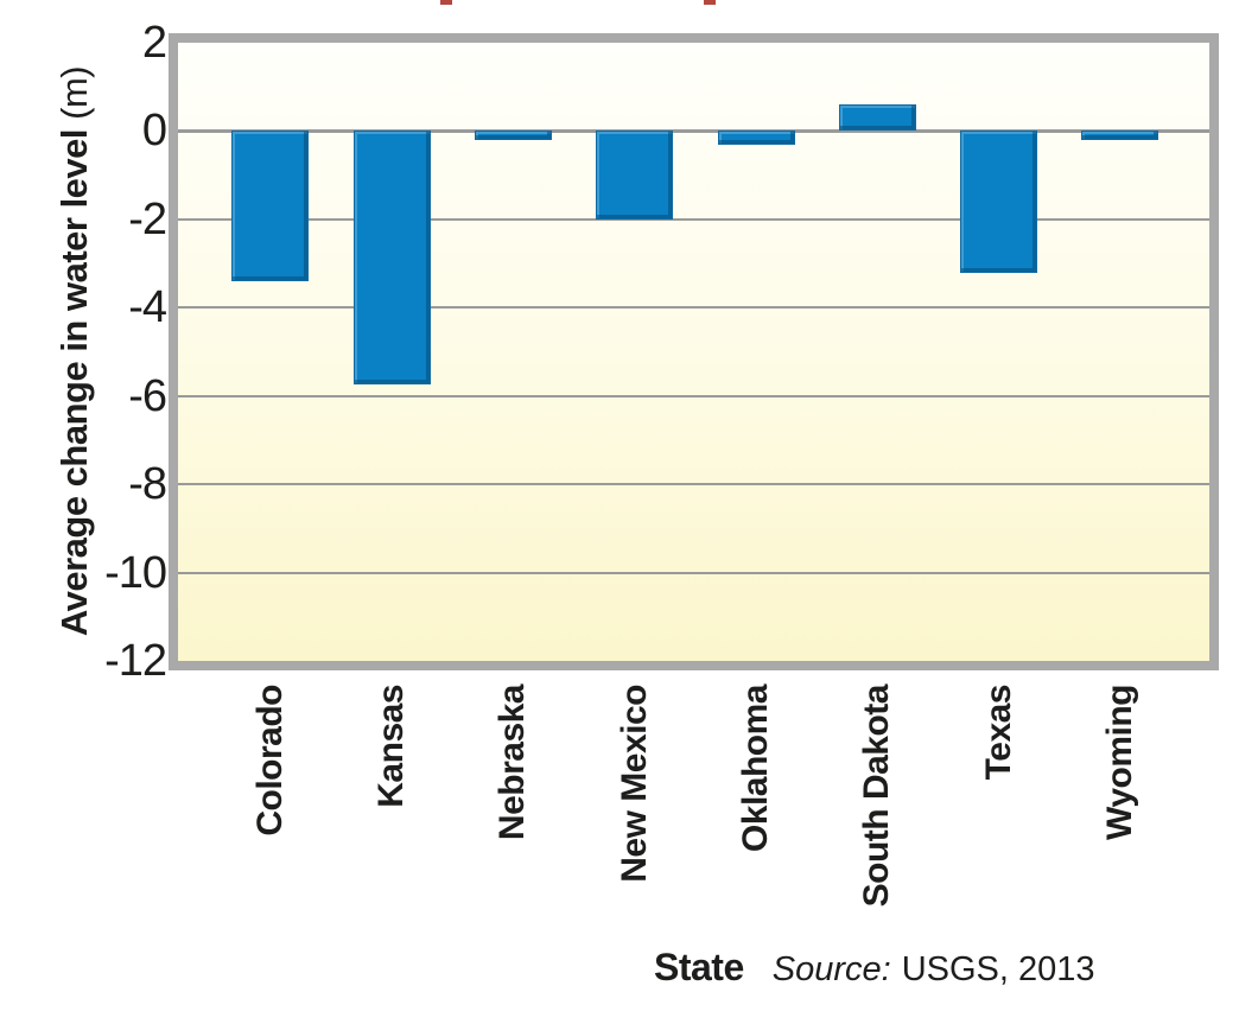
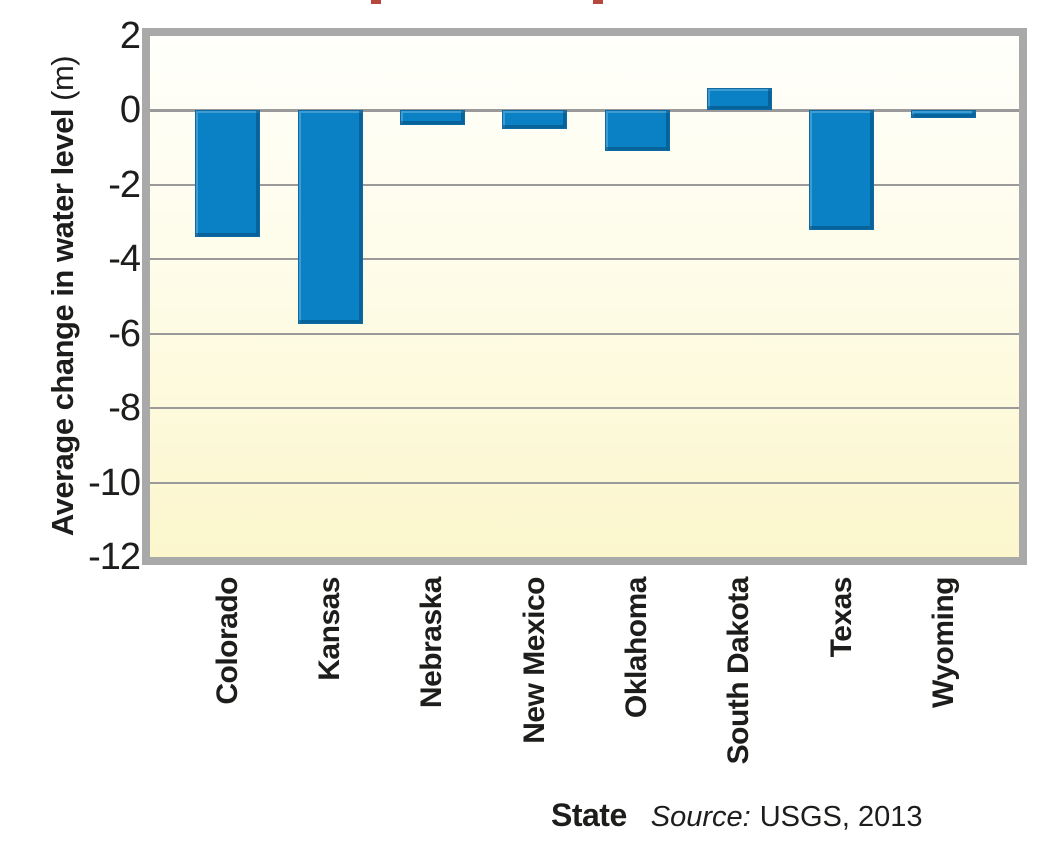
Nebraska: -0.2 -> -0.4
New Mexico: -2.0 -> -0.5
Oklahoma: -0.3 -> -1.1
